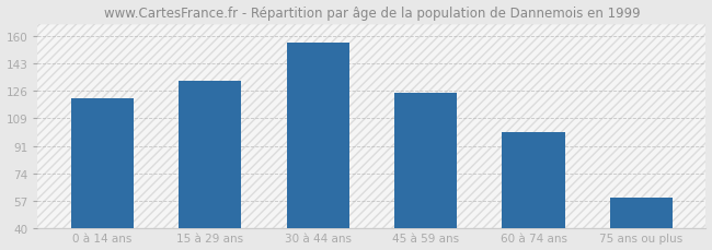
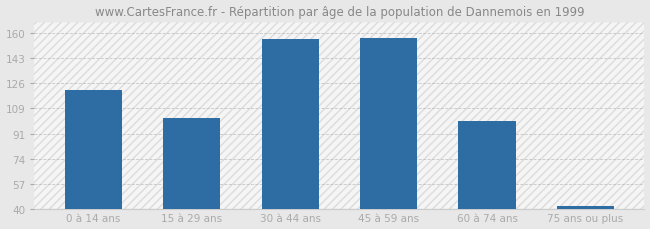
15 à 29 ans: 132 -> 102
45 à 59 ans: 125 -> 157
75 ans ou plus: 59 -> 42
